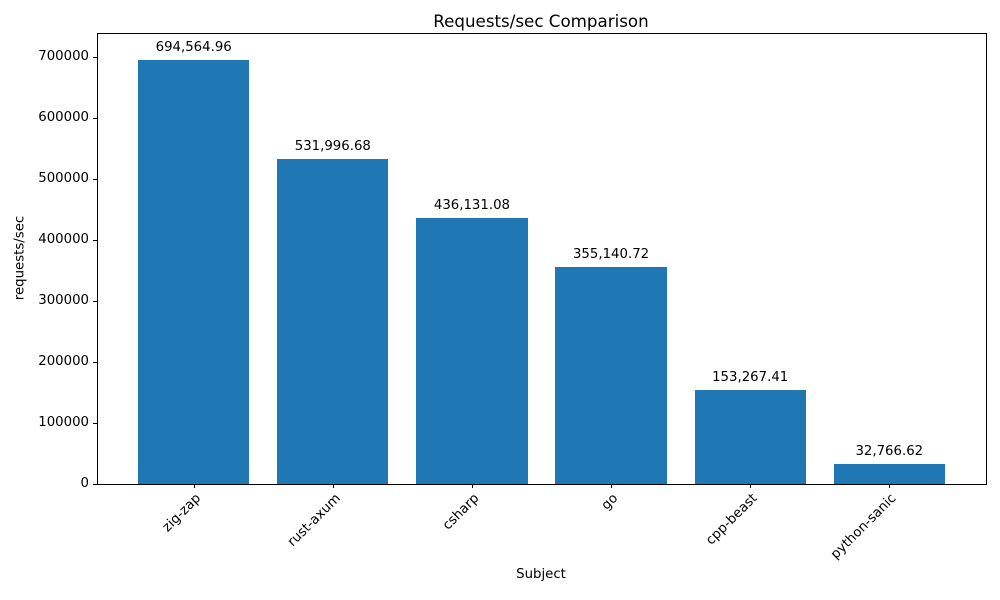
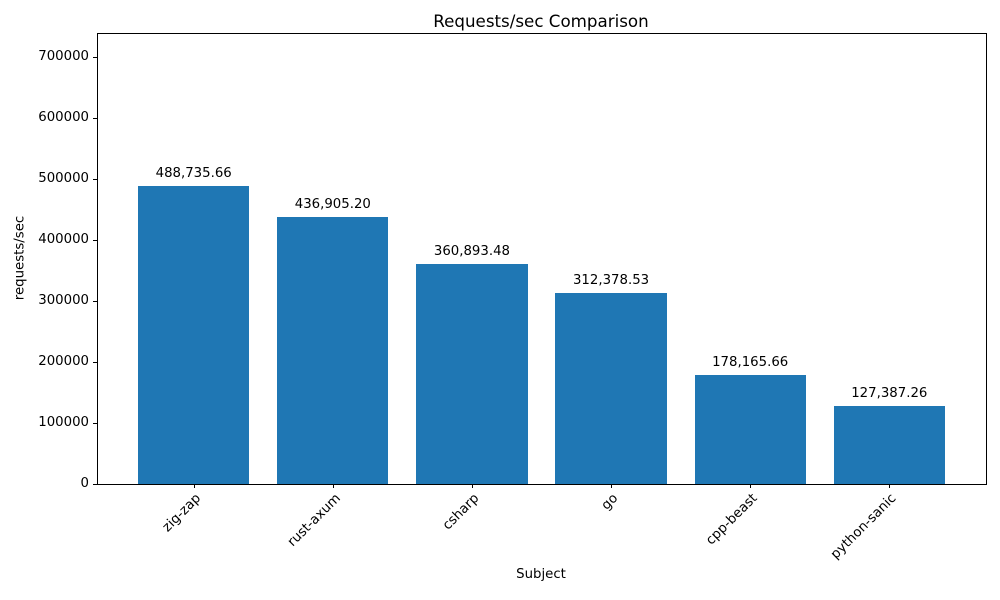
zig-zap: 694,564.96 -> 488,735.66
rust-axum: 531,996.68 -> 436,905.20
csharp: 436,131.08 -> 360,893.48
go: 355,140.72 -> 312,378.53
cpp-beast: 153,267.41 -> 178,165.66
python-sanic: 32,766.62 -> 127,387.26
